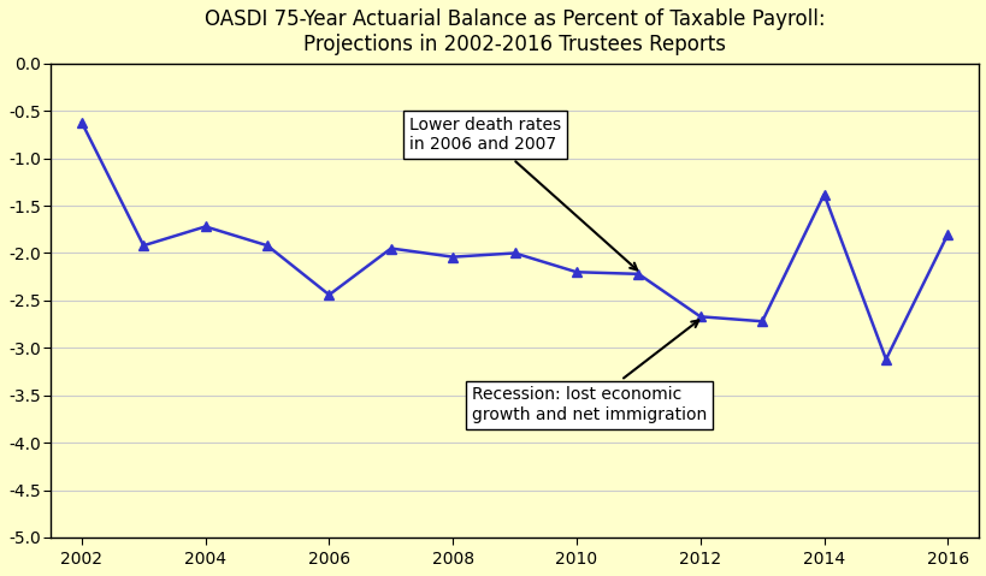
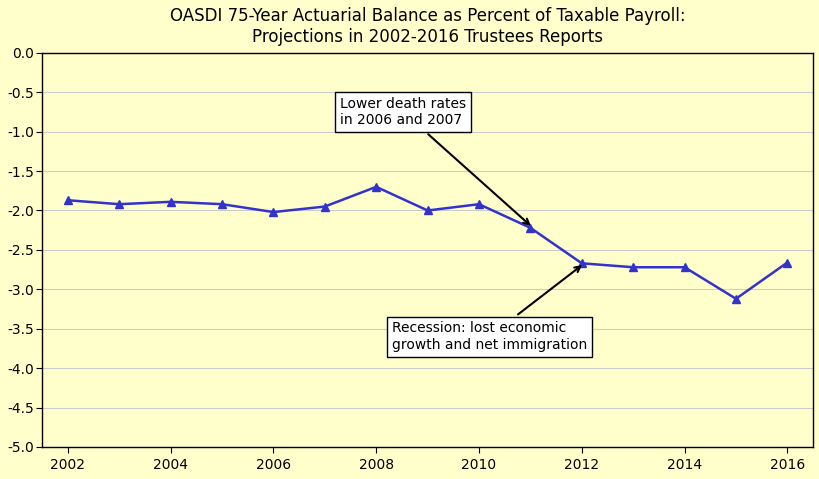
2002: -0.62 -> -1.87
2004: -1.72 -> -1.89
2006: -2.44 -> -2.02
2008: -2.04 -> -1.70
2010: -2.20 -> -1.92
2014: -1.38 -> -2.72
2016: -1.80 -> -2.66
